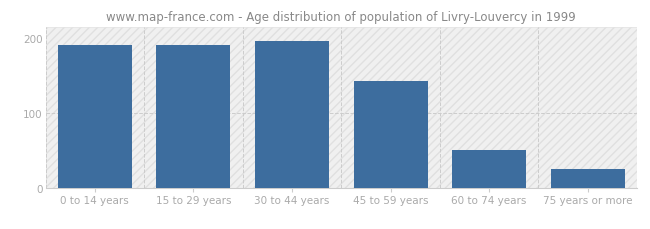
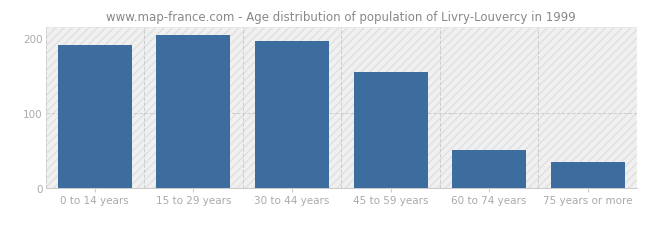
15 to 29 years: 190 -> 204
45 to 59 years: 143 -> 154
75 years or more: 25 -> 34
